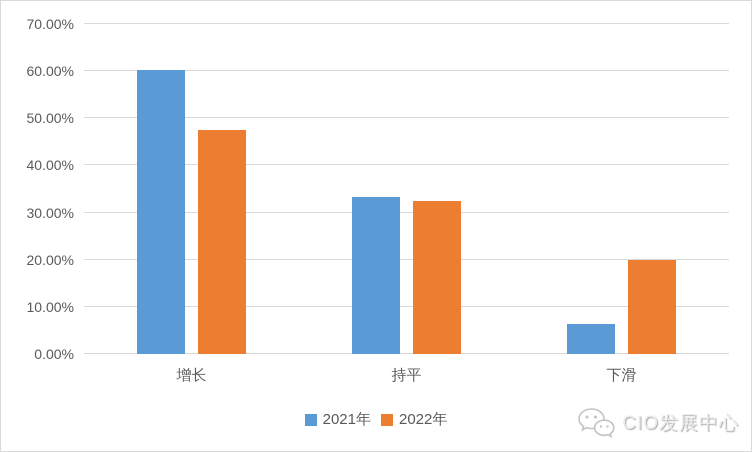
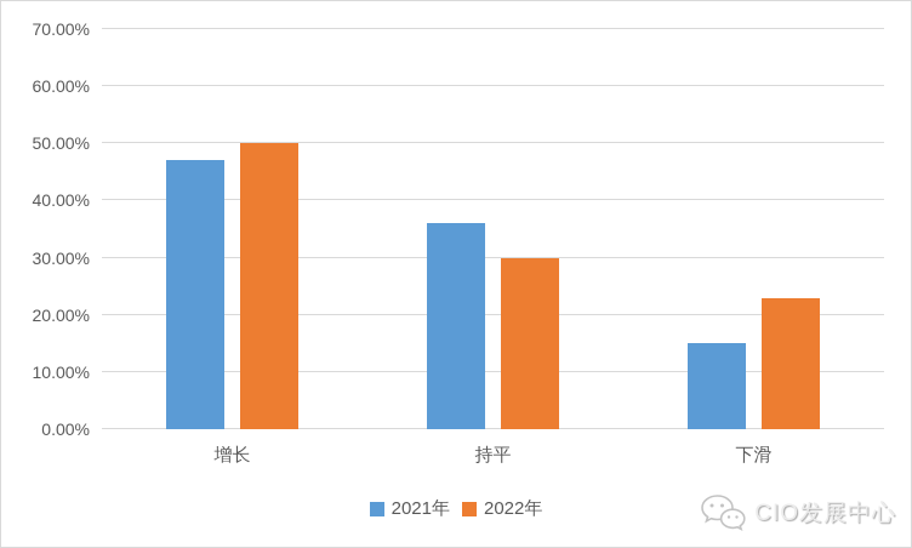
2021年/增长: 60% -> 47%
2022年/增长: 48% -> 50%
2021年/持平: 33% -> 36%
2022年/持平: 32% -> 30%
2021年/下滑: 6% -> 15%
2022年/下滑: 20% -> 23%
